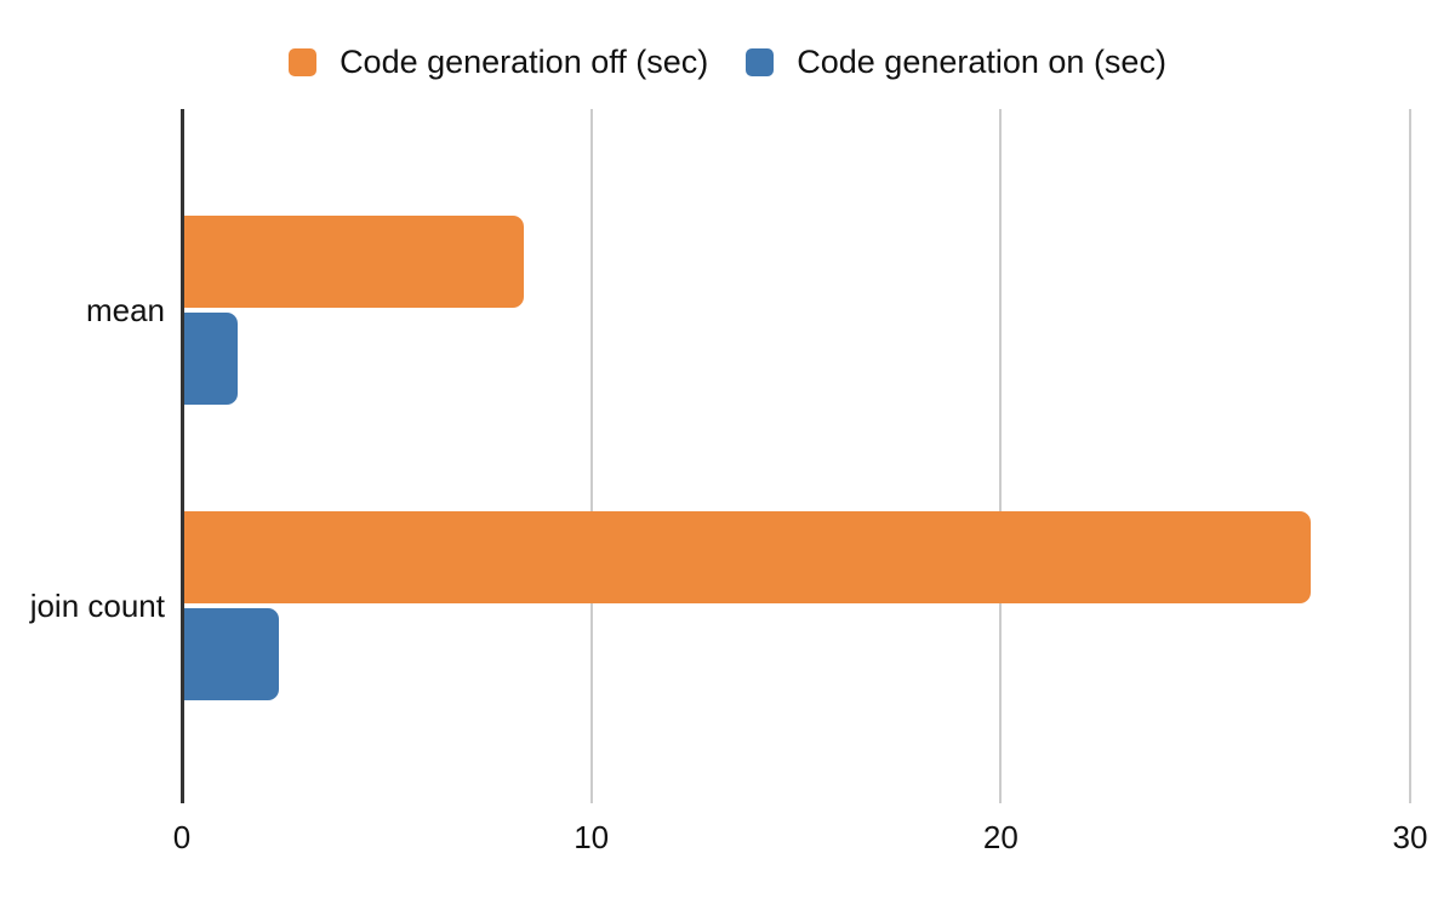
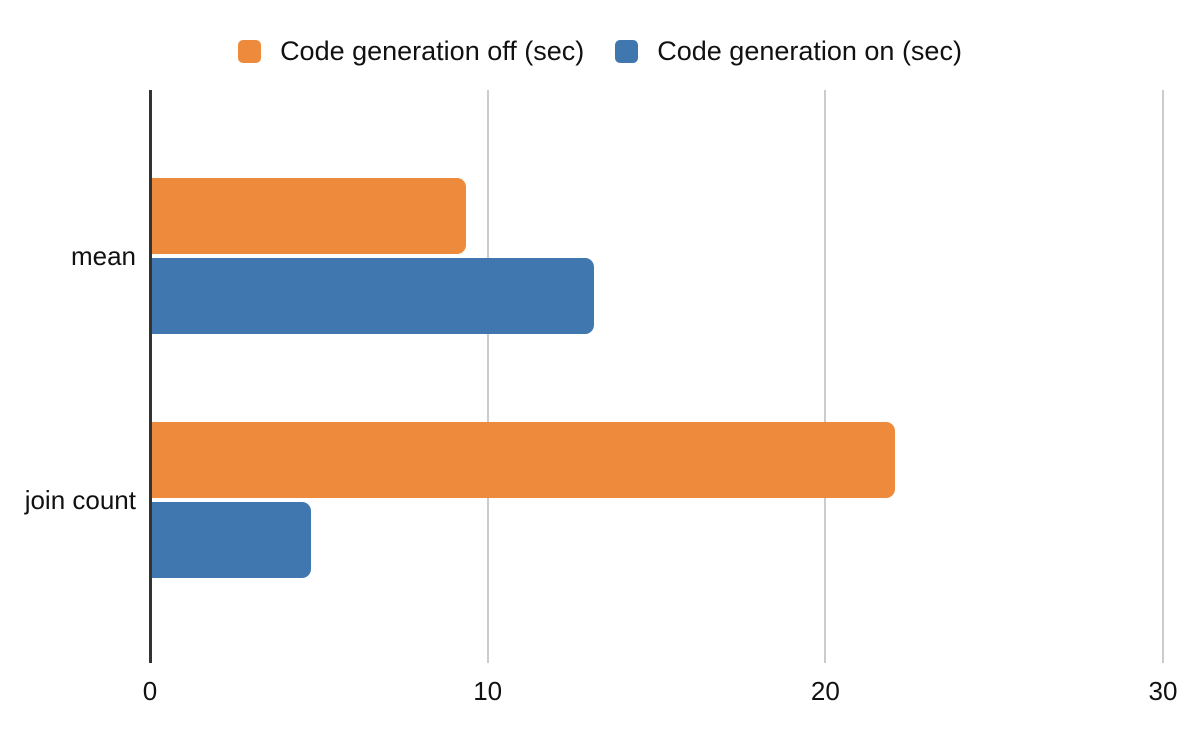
Code generation off (sec)/mean: 8.3 -> 9.3
Code generation on (sec)/mean: 1.3 -> 13.1
Code generation off (sec)/join count: 27.5 -> 22.0
Code generation on (sec)/join count: 2.3 -> 4.7
